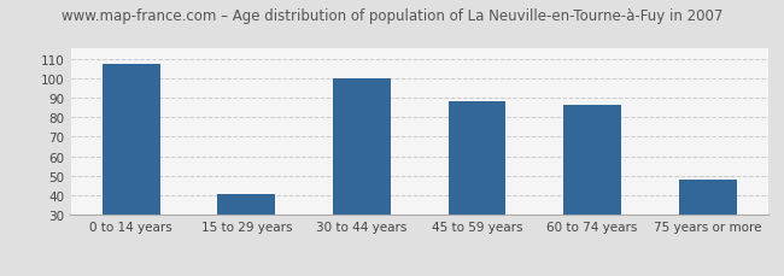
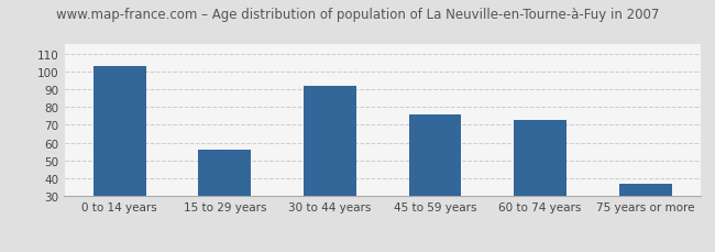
0 to 14 years: 107 -> 103
15 to 29 years: 41 -> 56
30 to 44 years: 100 -> 92
45 to 59 years: 88 -> 76
60 to 74 years: 86 -> 73
75 years or more: 48 -> 37
